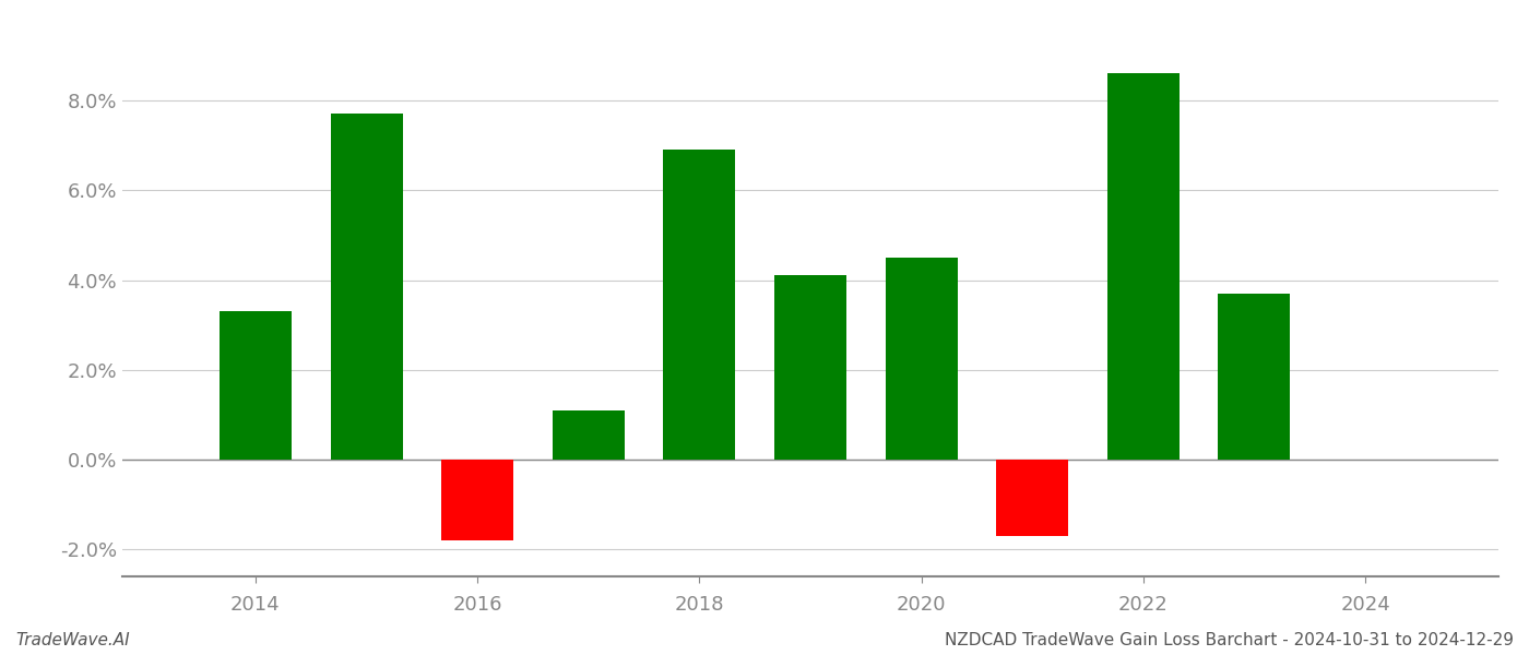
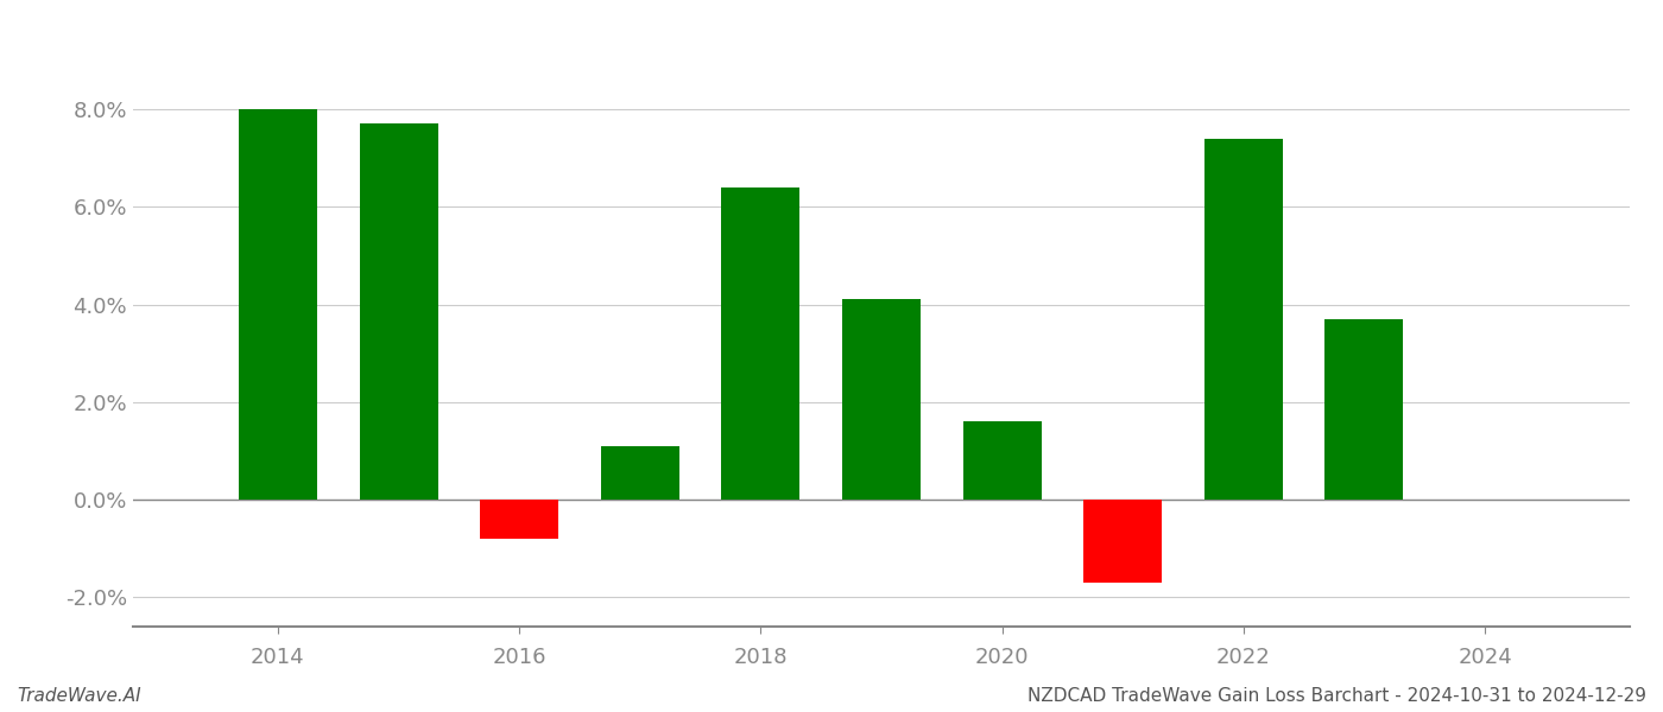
2014: 3.3% -> 8.0%
2016: -1.8% -> -0.8%
2018: 6.9% -> 6.4%
2020: 4.5% -> 1.6%
2022: 8.6% -> 7.4%
